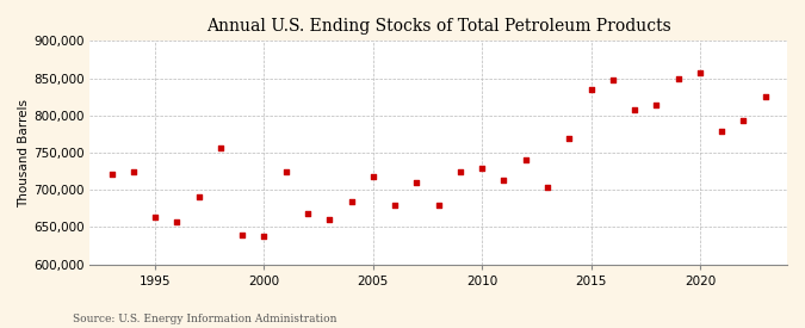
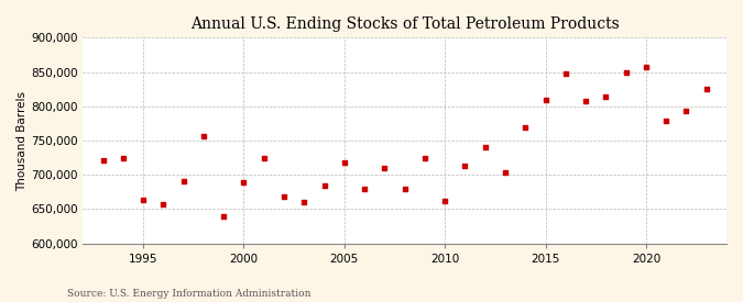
2000: 638,000 -> 690,000
2010: 730,000 -> 662,000
2015: 835,000 -> 810,000
